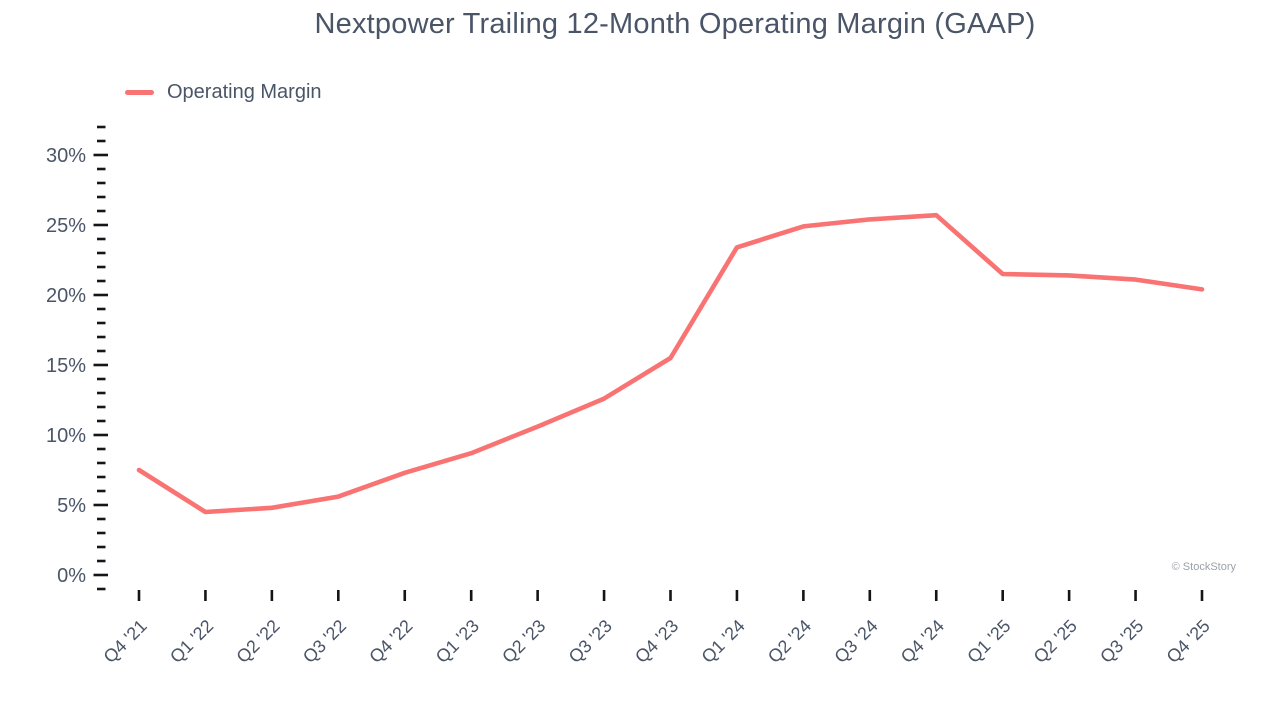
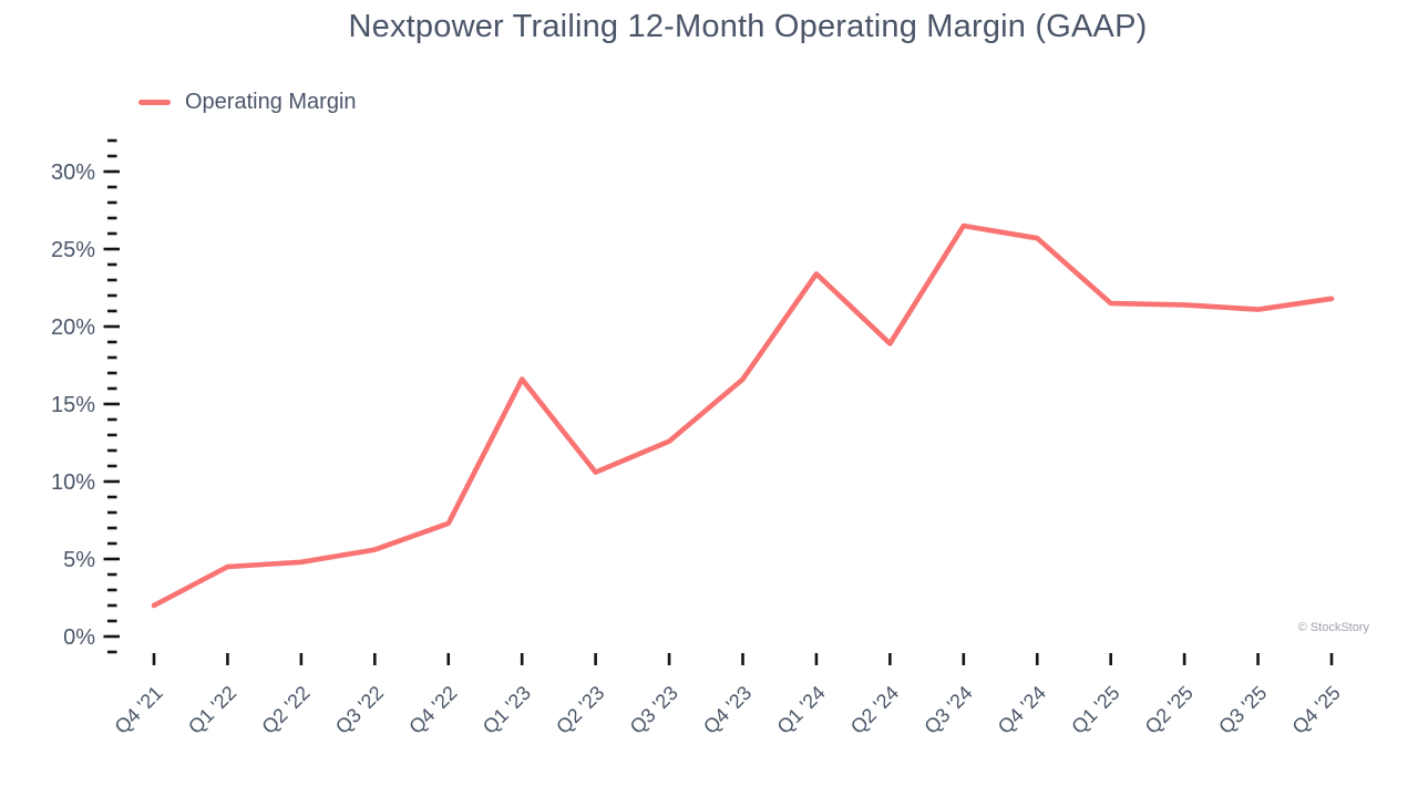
Q4 '21: 7.5% -> 2.0%
Q1 '23: 8.7% -> 16.6%
Q4 '23: 15.5% -> 16.6%
Q2 '24: 24.9% -> 18.9%
Q3 '24: 25.4% -> 26.5%
Q4 '25: 20.4% -> 21.8%
